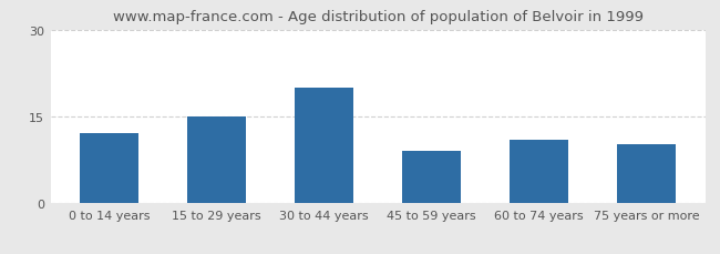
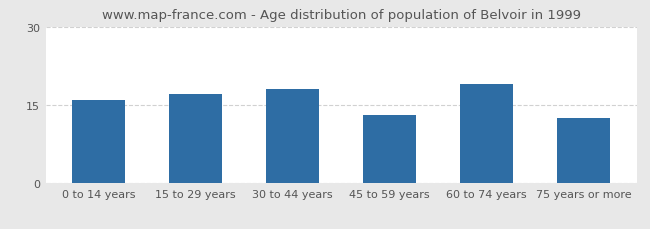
0 to 14 years: 12.0 -> 16.0
15 to 29 years: 15.0 -> 17.0
30 to 44 years: 20.0 -> 18.0
45 to 59 years: 9.0 -> 13.0
60 to 74 years: 11.0 -> 19.0
75 years or more: 10.2 -> 12.5
